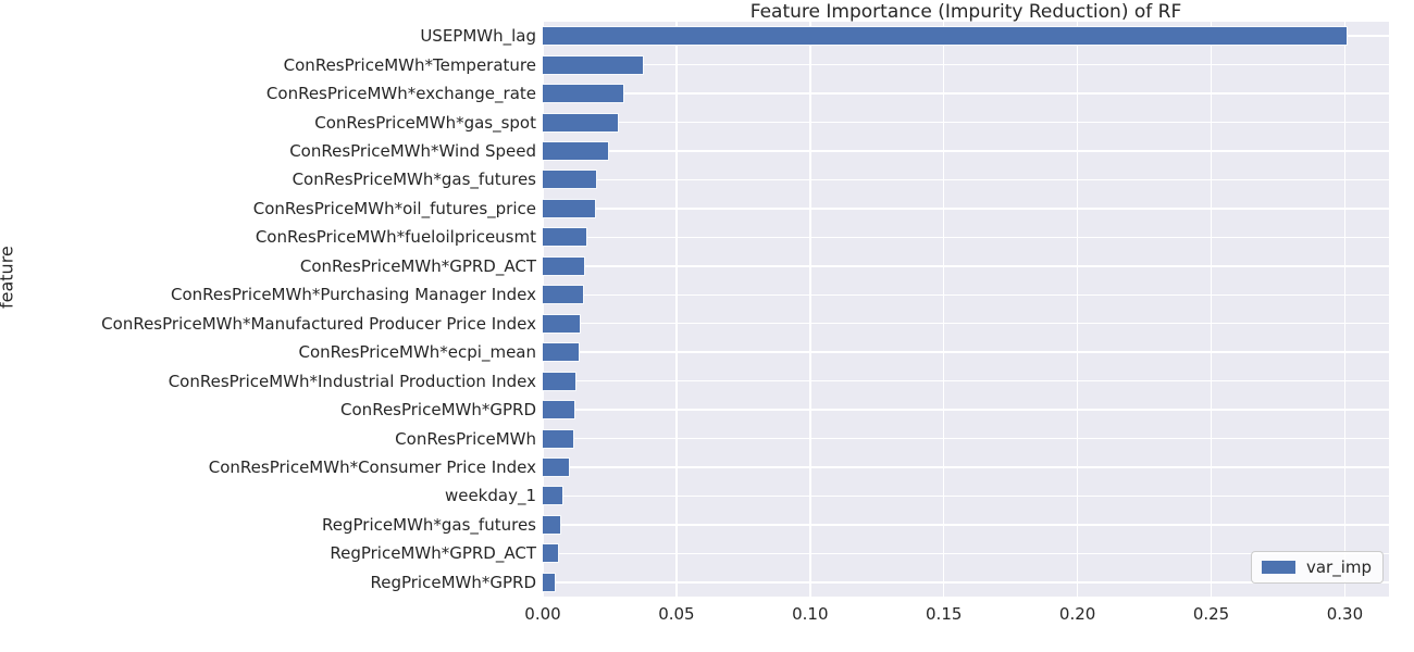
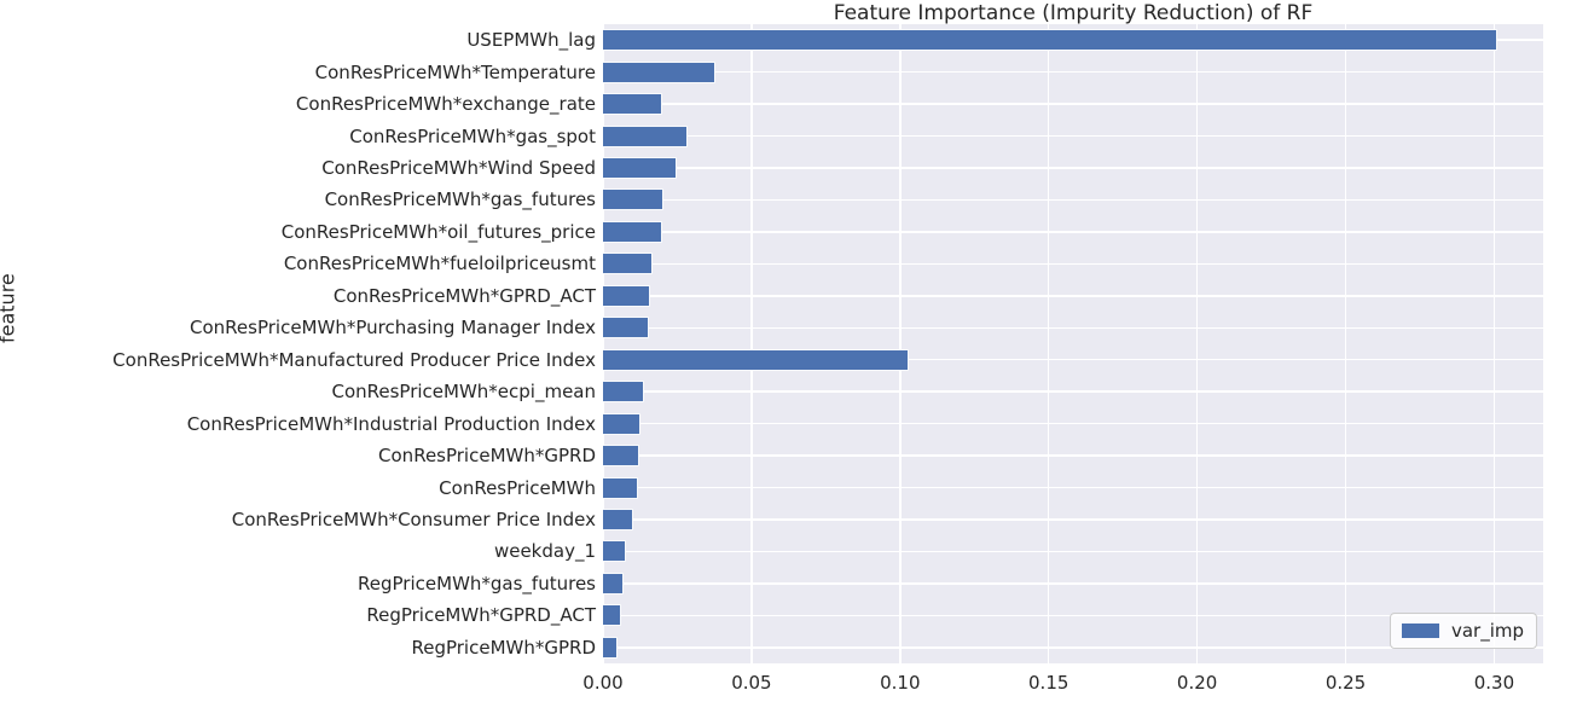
ConResPriceMWh*exchange_rate: 0.030 -> 0.020
ConResPriceMWh*Manufactured Producer Price Index: 0.014 -> 0.103
